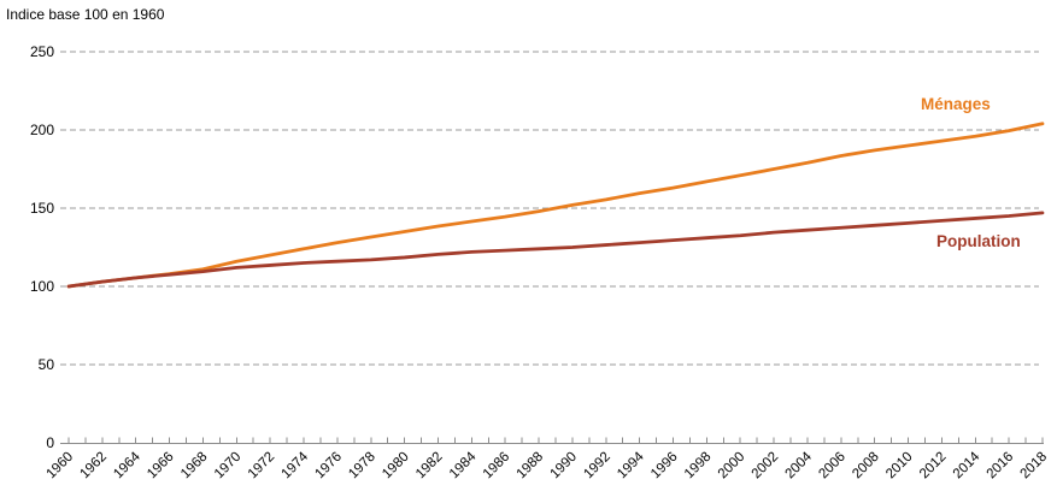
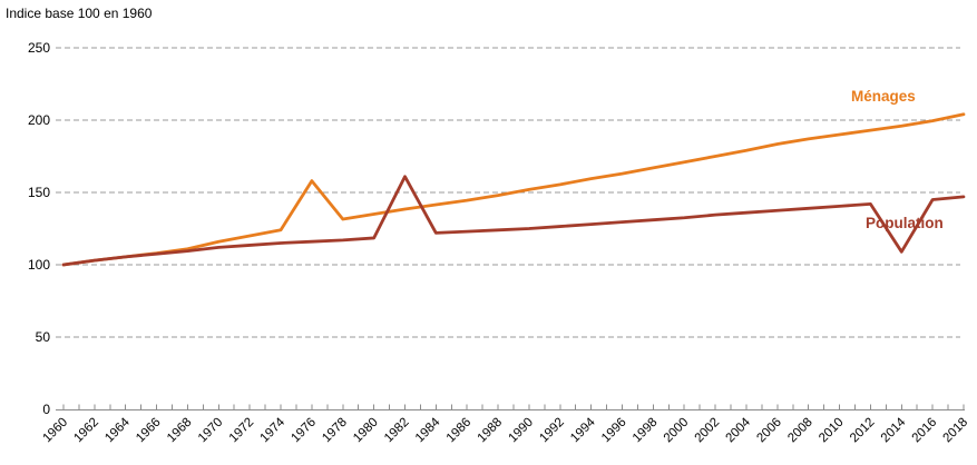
Ménages/1976: 128 -> 158
Population/1982: 120 -> 161
Population/2014: 144 -> 109
